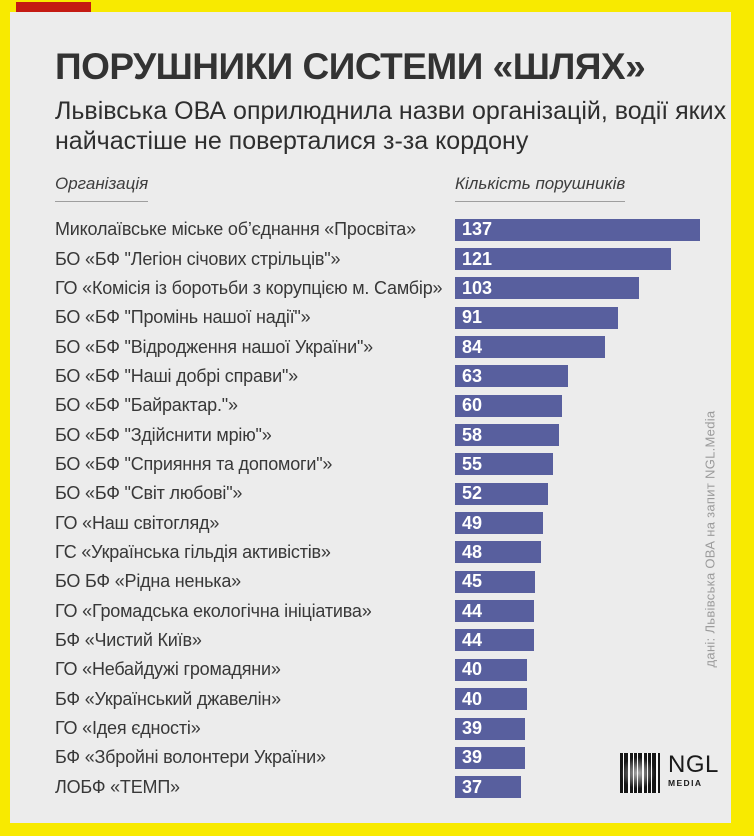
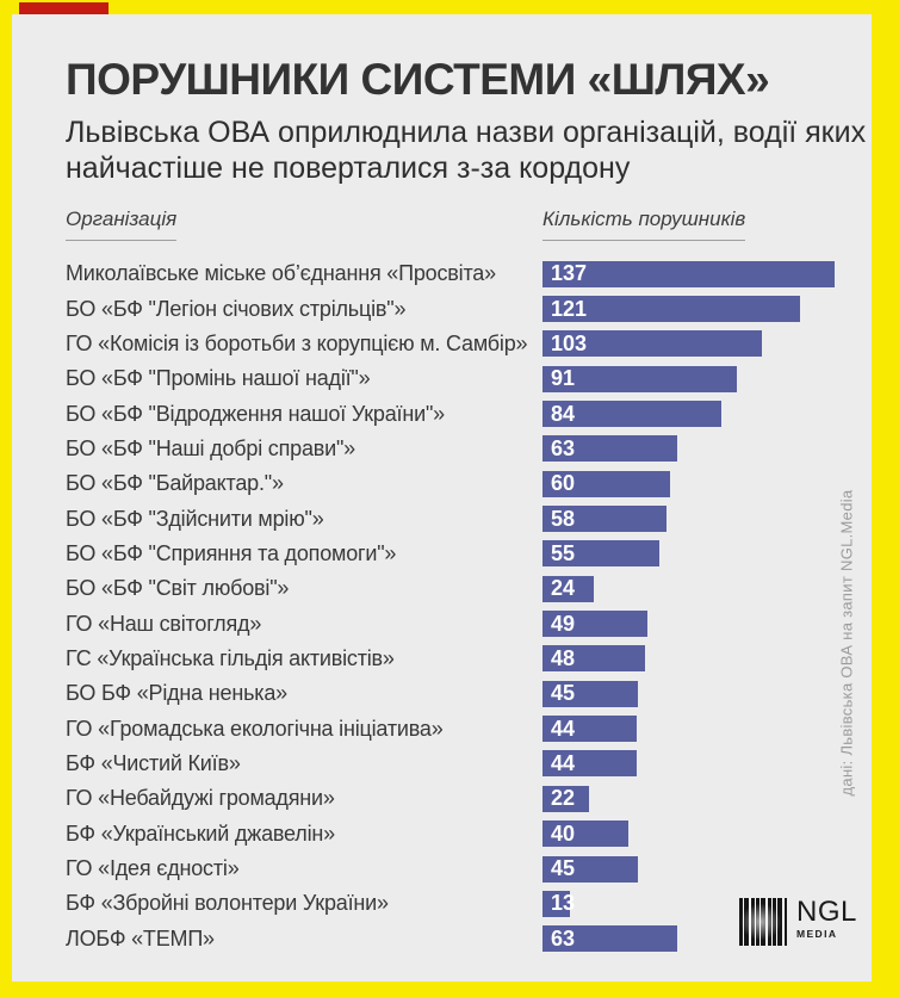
БО «БФ "Світ любові"»: 52 -> 24
ГО «Небайдужі громадяни»: 40 -> 22
ГО «Ідея єдності»: 39 -> 45
БФ «Зброй­ні волонтери України»: 39 -> 13
ЛОБФ «ТЕМП»: 37 -> 63
